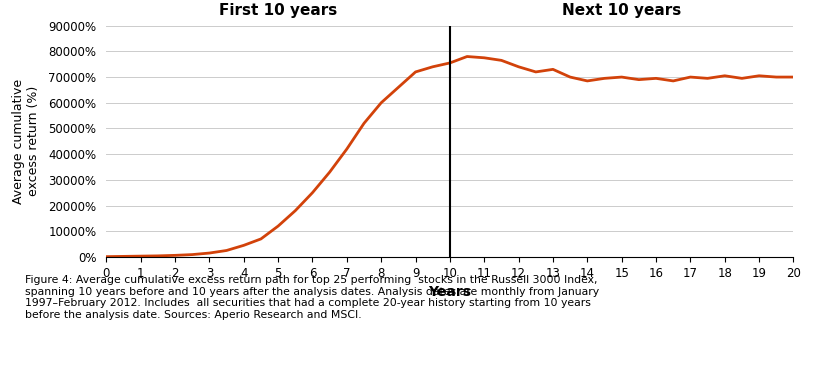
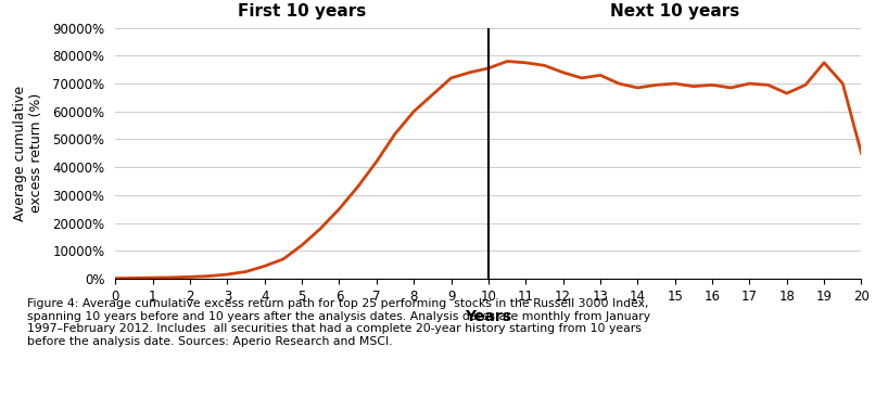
18: 70500% -> 66500%
19: 70500% -> 77500%
20: 70000% -> 45000%
